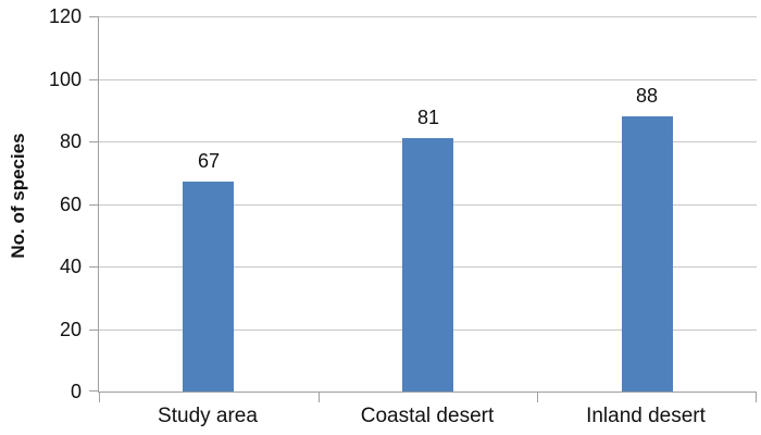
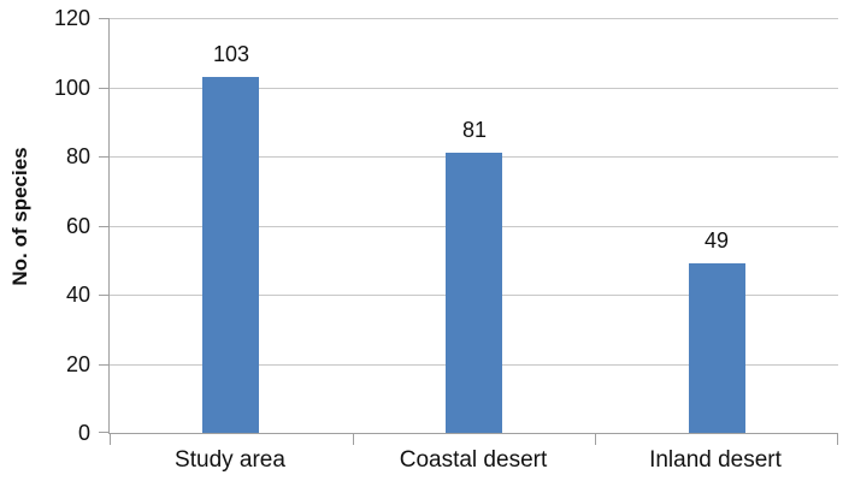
Study area: 67 -> 103
Inland desert: 88 -> 49
